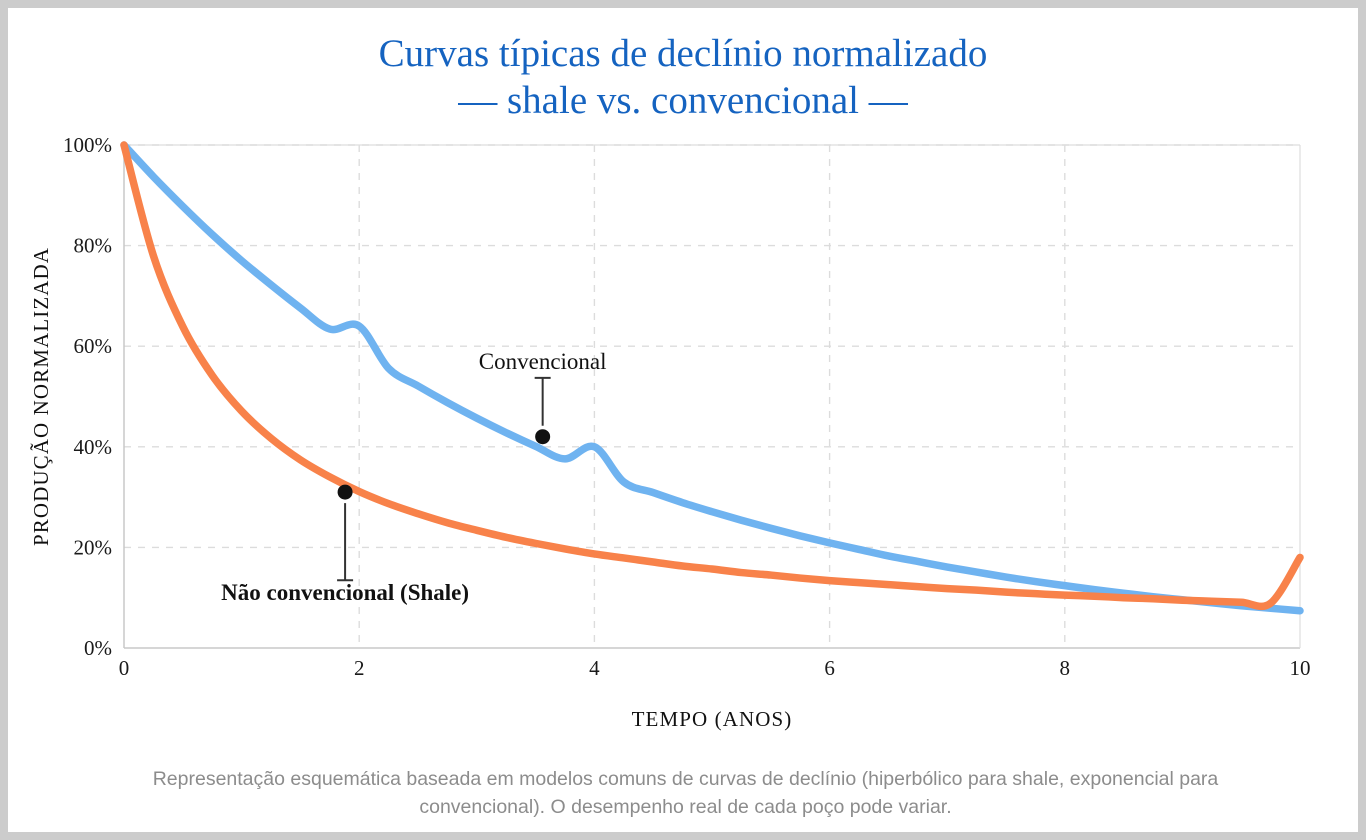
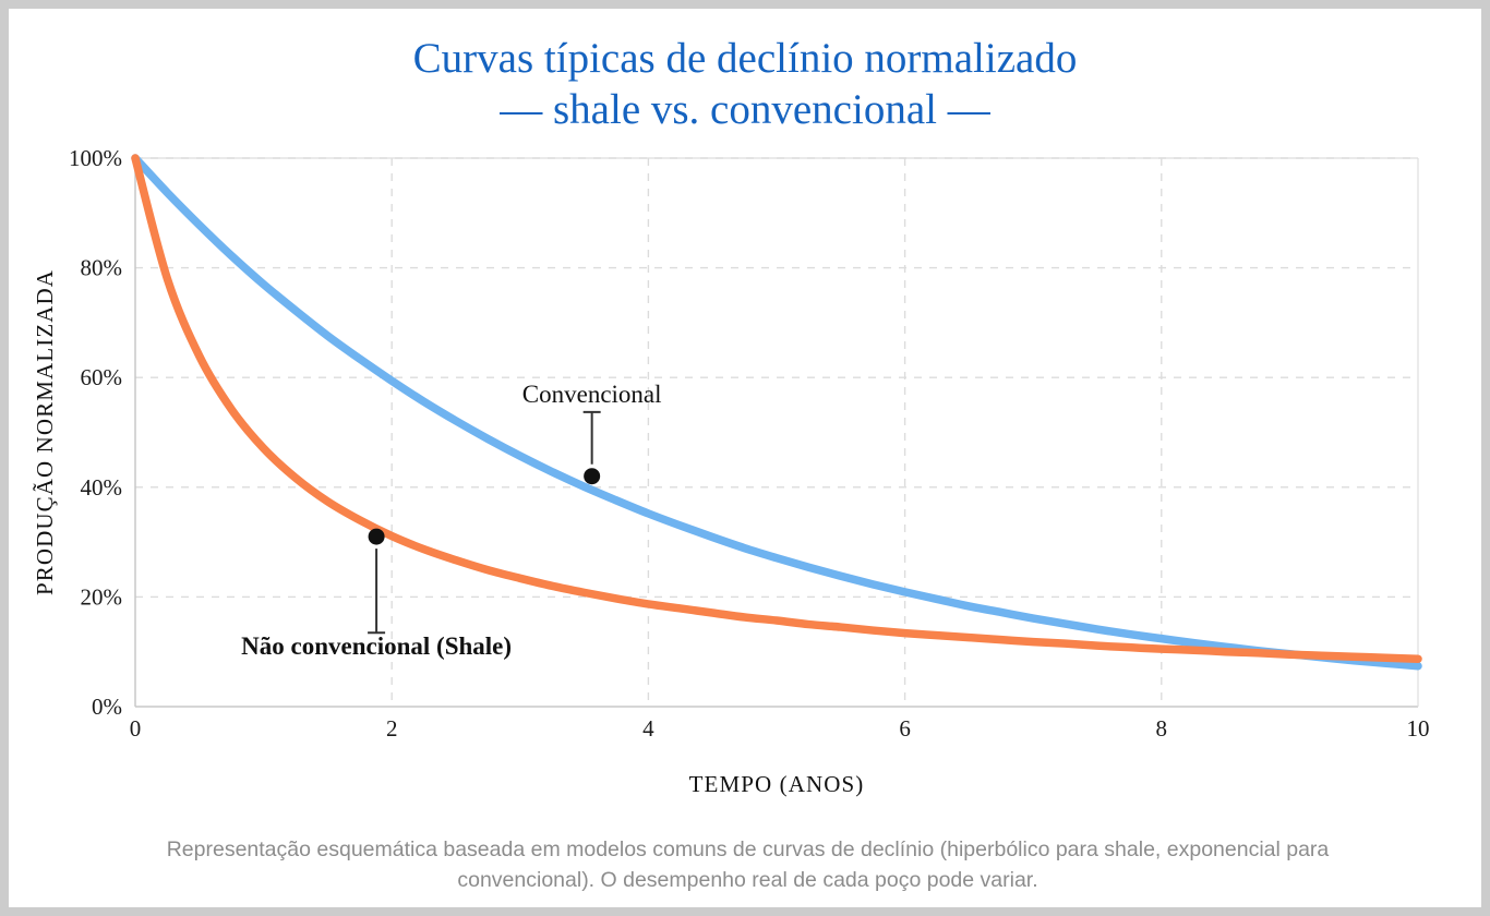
Convencional/2: 64% -> 59%
Convencional/4: 40% -> 35%
Não convencional (Shale)/10: 18% -> 9%
